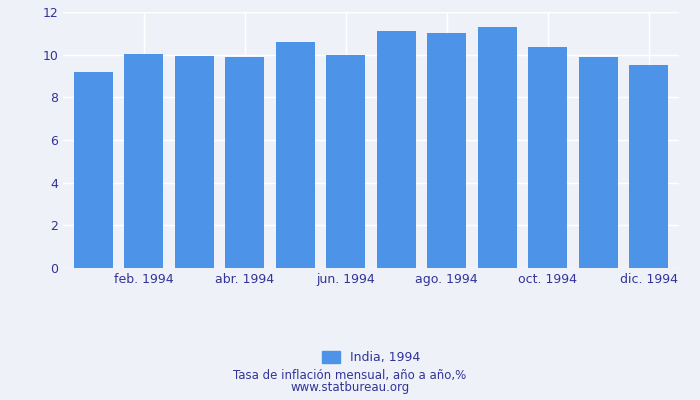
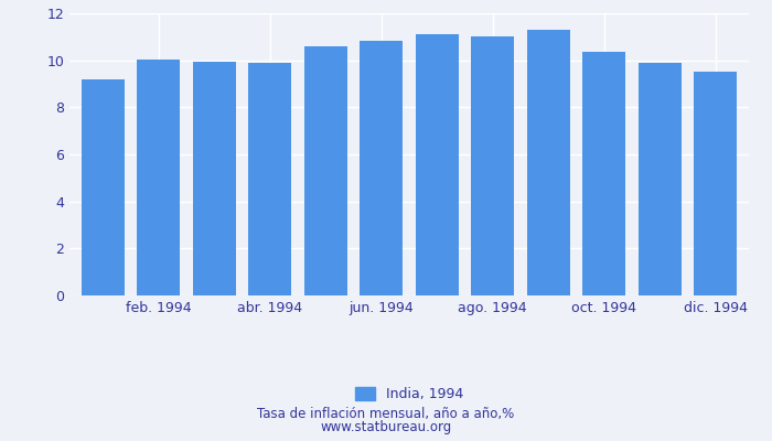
jun. 1994: 10.00 -> 10.82
